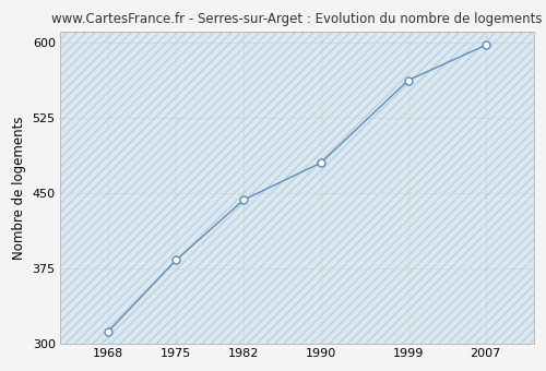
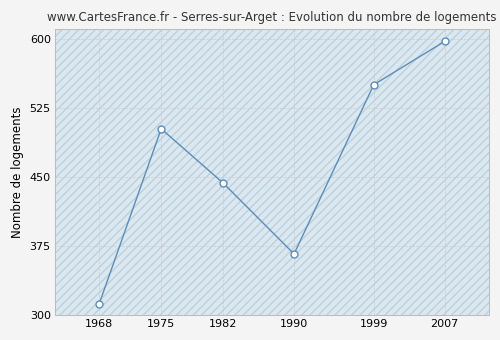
1975: 383 -> 502
1990: 480 -> 366
1999: 562 -> 550
